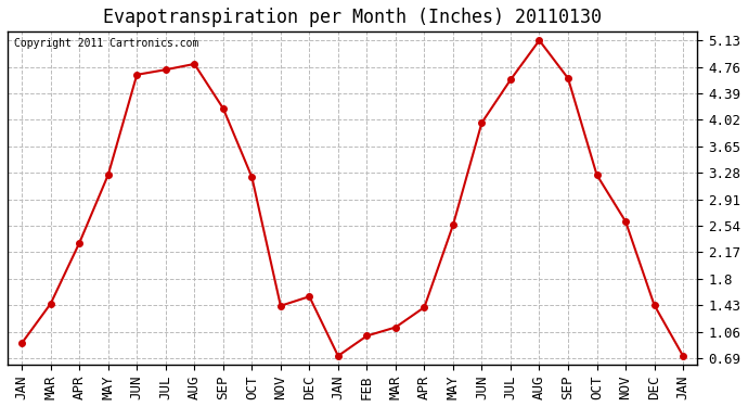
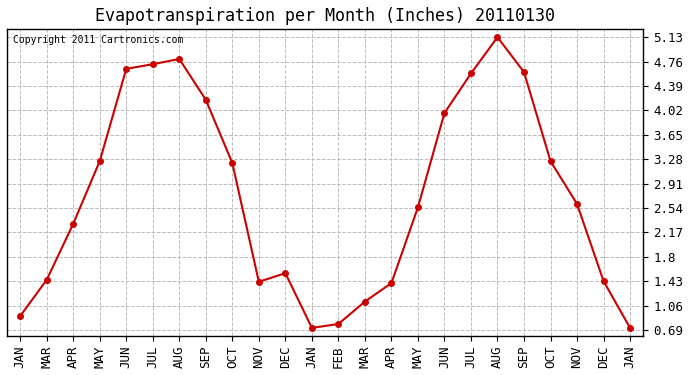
FEB: 1.00 -> 0.78
